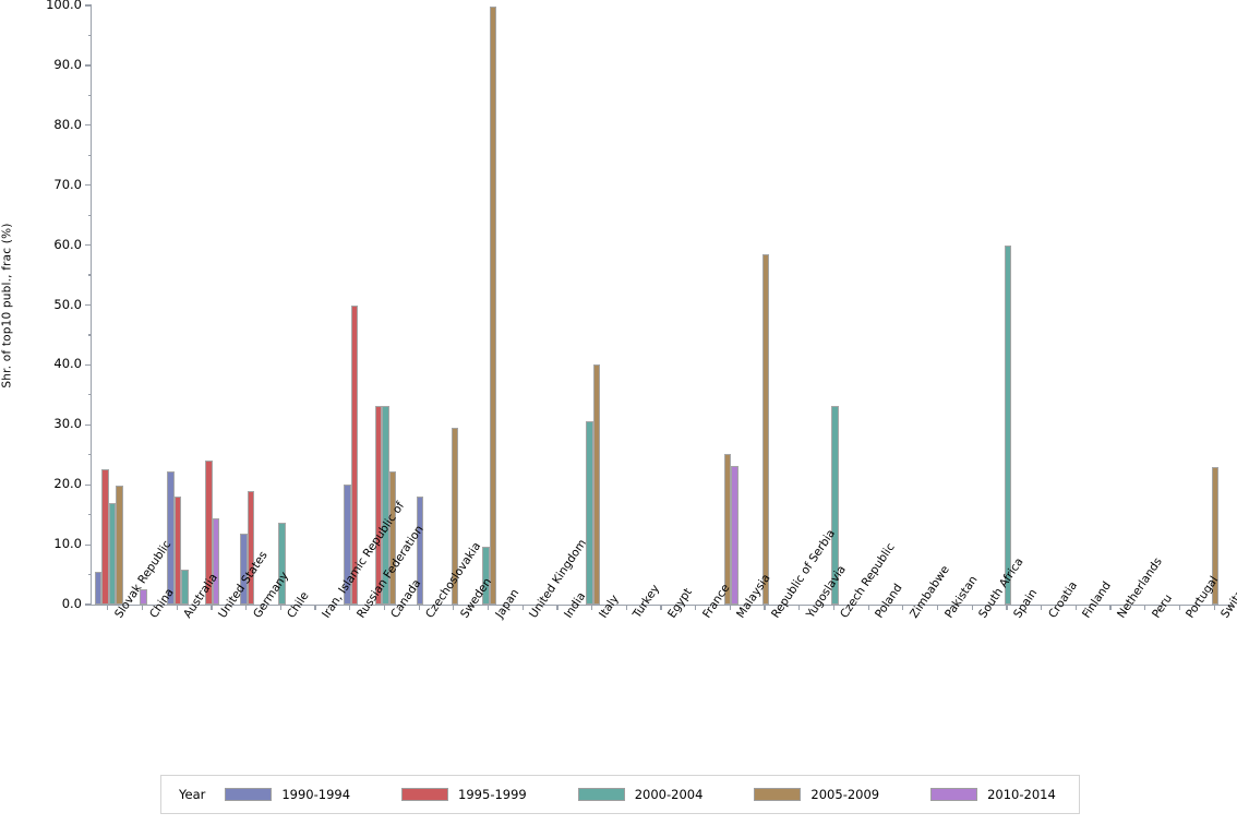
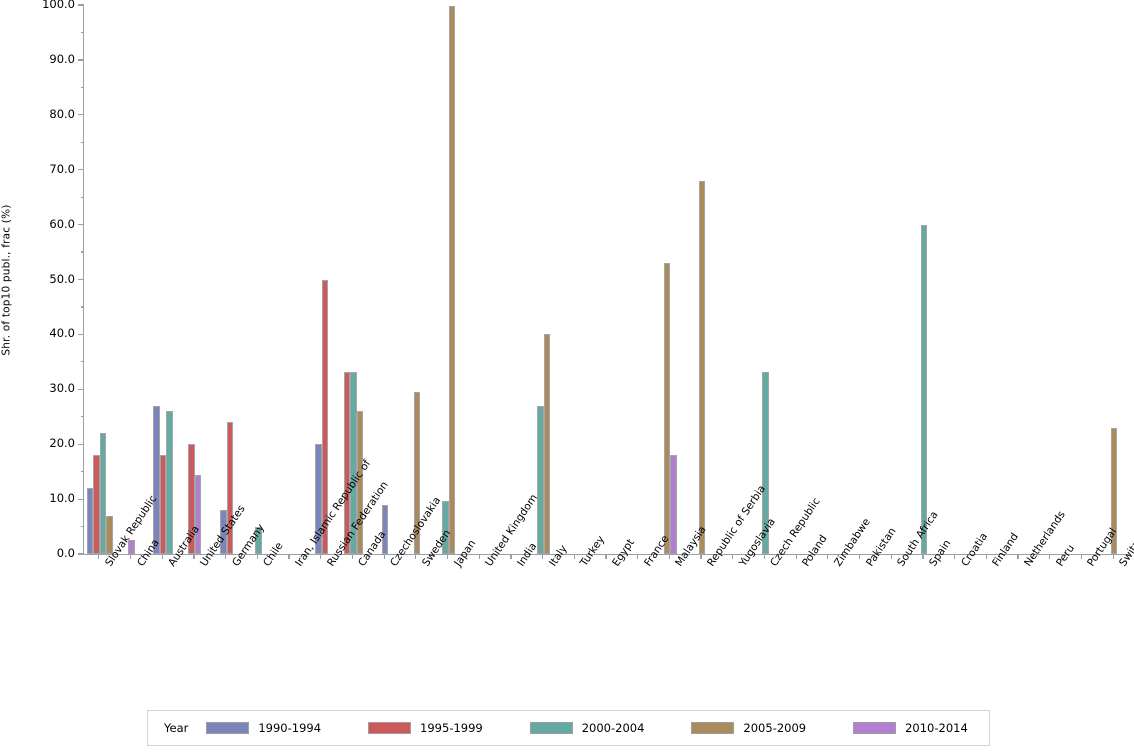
1990-1994/Slovak Republic: 6 -> 12
1995-1999/Slovak Republic: 22 -> 18
2000-2004/Slovak Republic: 17 -> 22
2005-2009/Slovak Republic: 20 -> 7
1990-1994/Australia: 22 -> 27
2000-2004/Australia: 6 -> 26
1995-1999/United States: 24 -> 20
1990-1994/Germany: 12 -> 8
1995-1999/Germany: 19 -> 24
2000-2004/Chile: 14 -> 5
2005-2009/Canada: 22 -> 26
1990-1994/Czechoslovakia: 18 -> 9
2000-2004/Italy: 31 -> 27
2005-2009/Malaysia: 25 -> 53
2010-2014/Malaysia: 23 -> 18
2005-2009/Republic of Serbia: 58 -> 68
